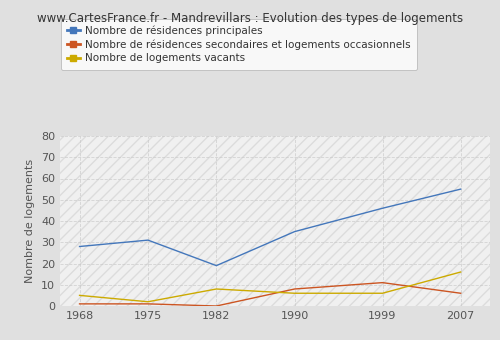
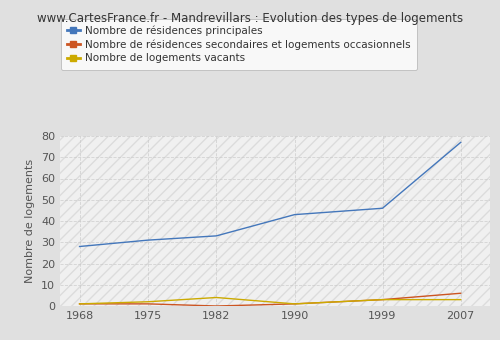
Nombre de logements vacants/1968: 5 -> 1
Nombre de résidences principales/1982: 19 -> 33
Nombre de logements vacants/1982: 8 -> 4
Nombre de résidences principales/1990: 35 -> 43
Nombre de résidences secondaires et logements occasionnels/1990: 8 -> 1
Nombre de logements vacants/1990: 6 -> 1
Nombre de résidences secondaires et logements occasionnels/1999: 11 -> 3
Nombre de logements vacants/1999: 6 -> 3
Nombre de résidences principales/2007: 55 -> 77
Nombre de logements vacants/2007: 16 -> 3
